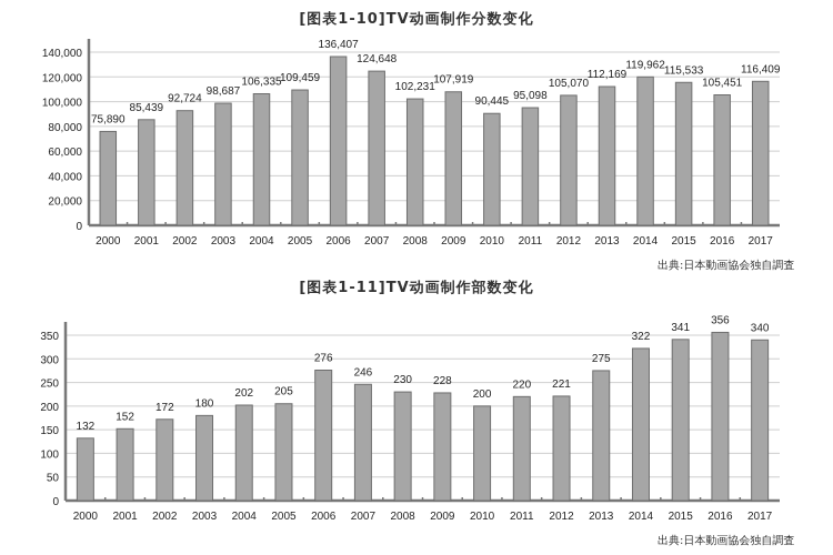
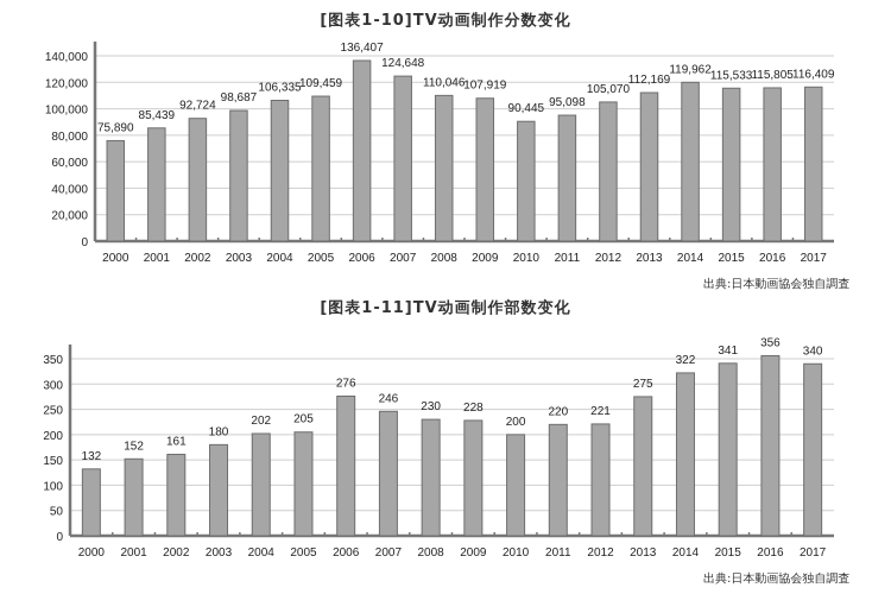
[图表1-10]TV动画制作分数变化/2008: 102,231 -> 110,046
[图表1-10]TV动画制作分数变化/2016: 105,451 -> 115,805
[图表1-11]TV动画制作部数变化/2002: 172 -> 161
